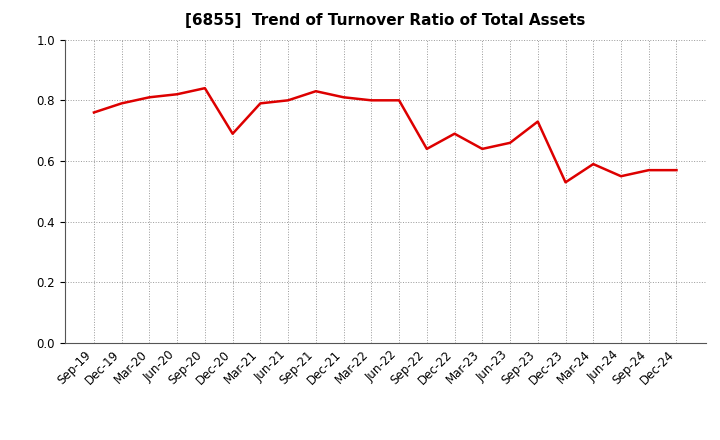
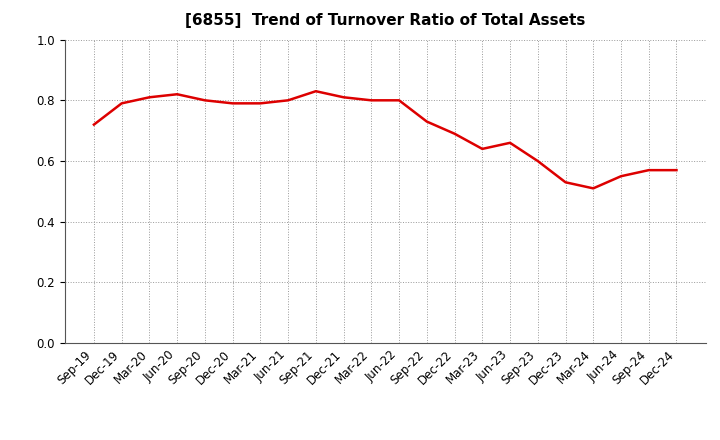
Sep-19: 0.76 -> 0.72
Sep-20: 0.84 -> 0.80
Dec-20: 0.69 -> 0.79
Sep-22: 0.64 -> 0.73
Sep-23: 0.73 -> 0.60
Mar-24: 0.59 -> 0.51
